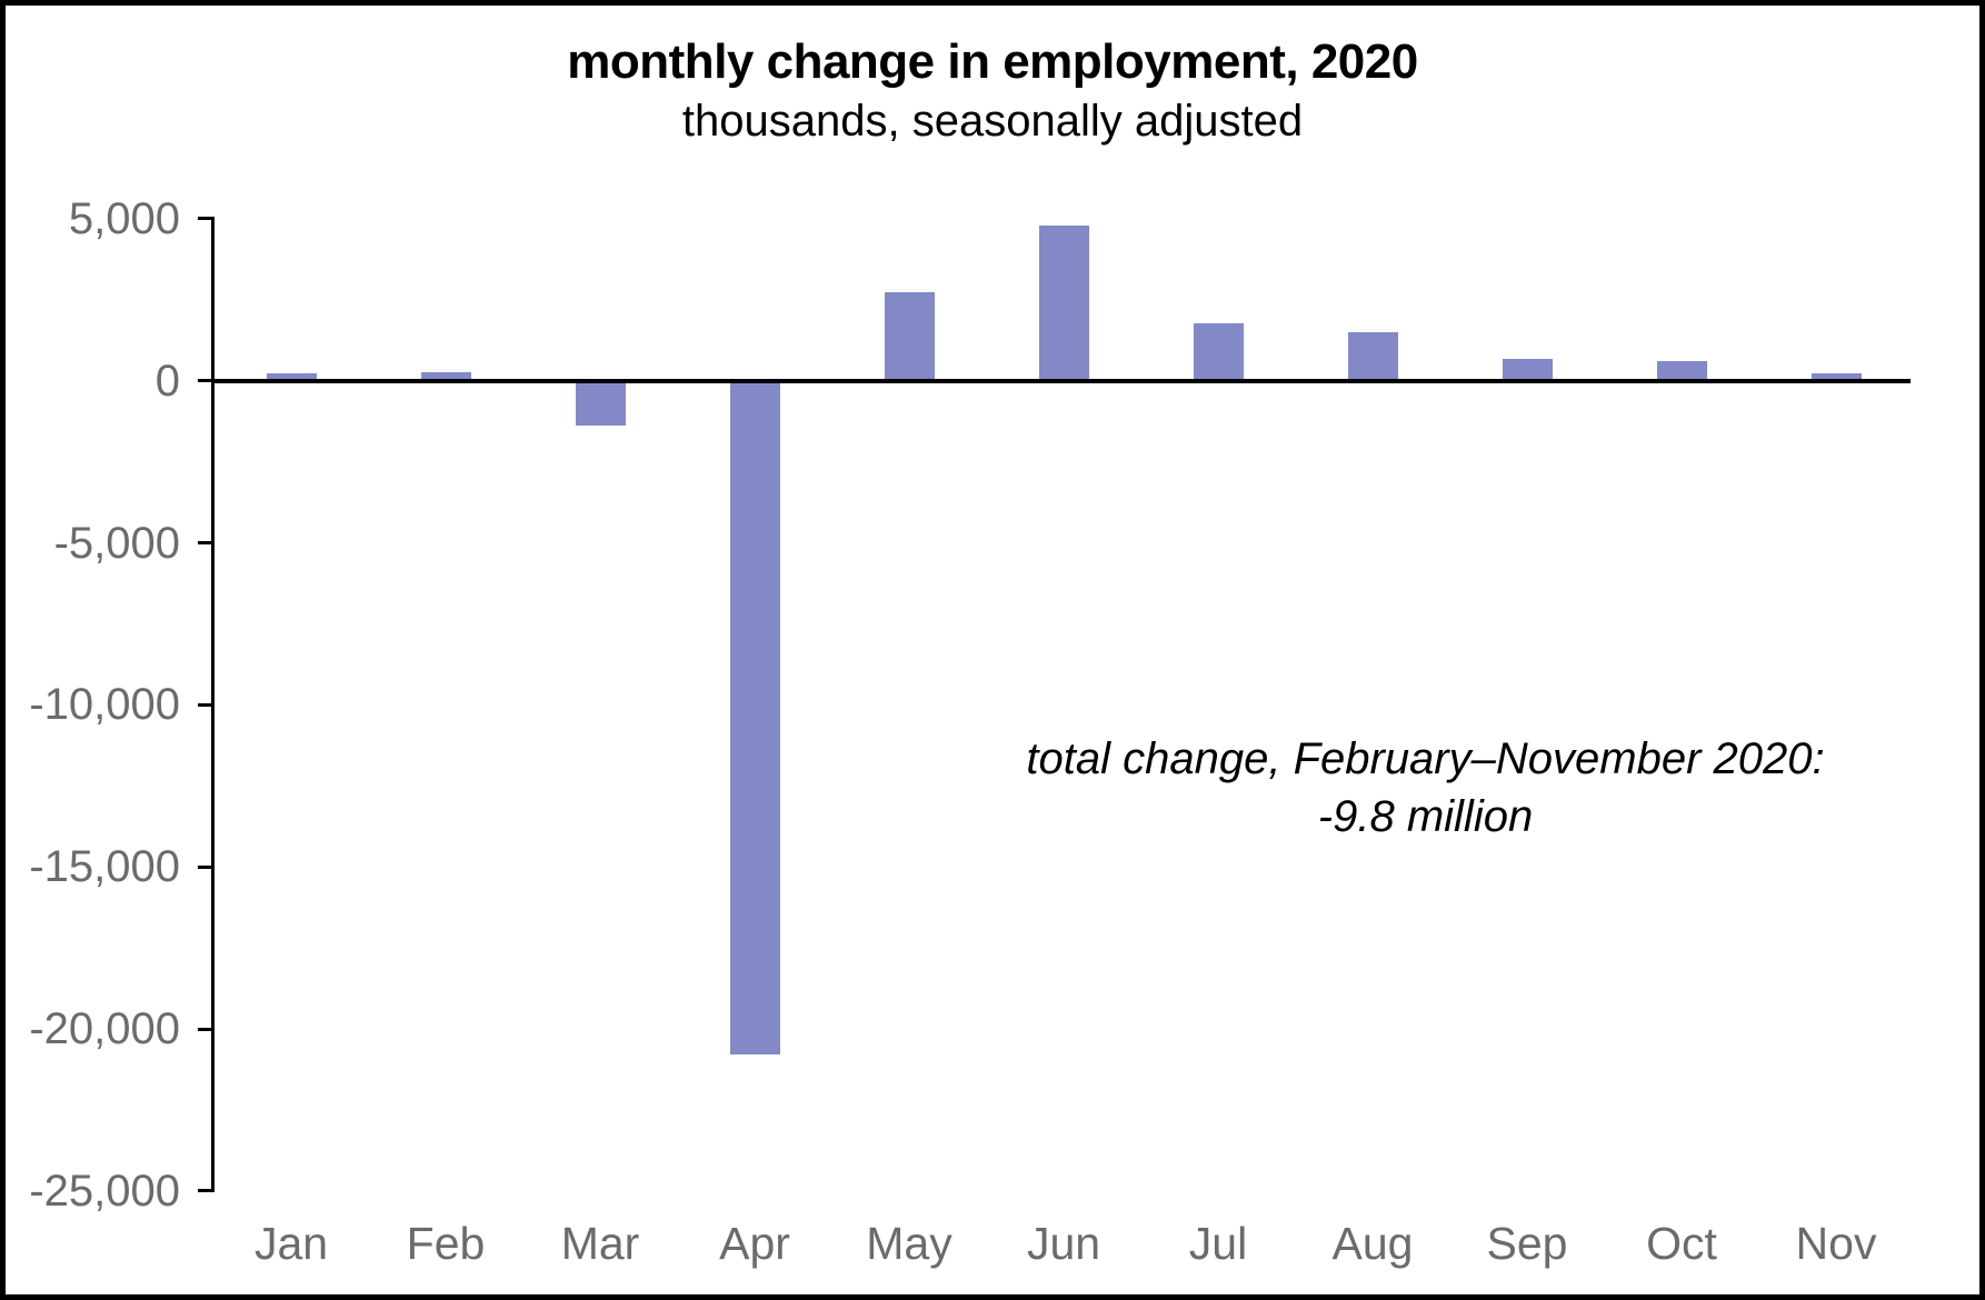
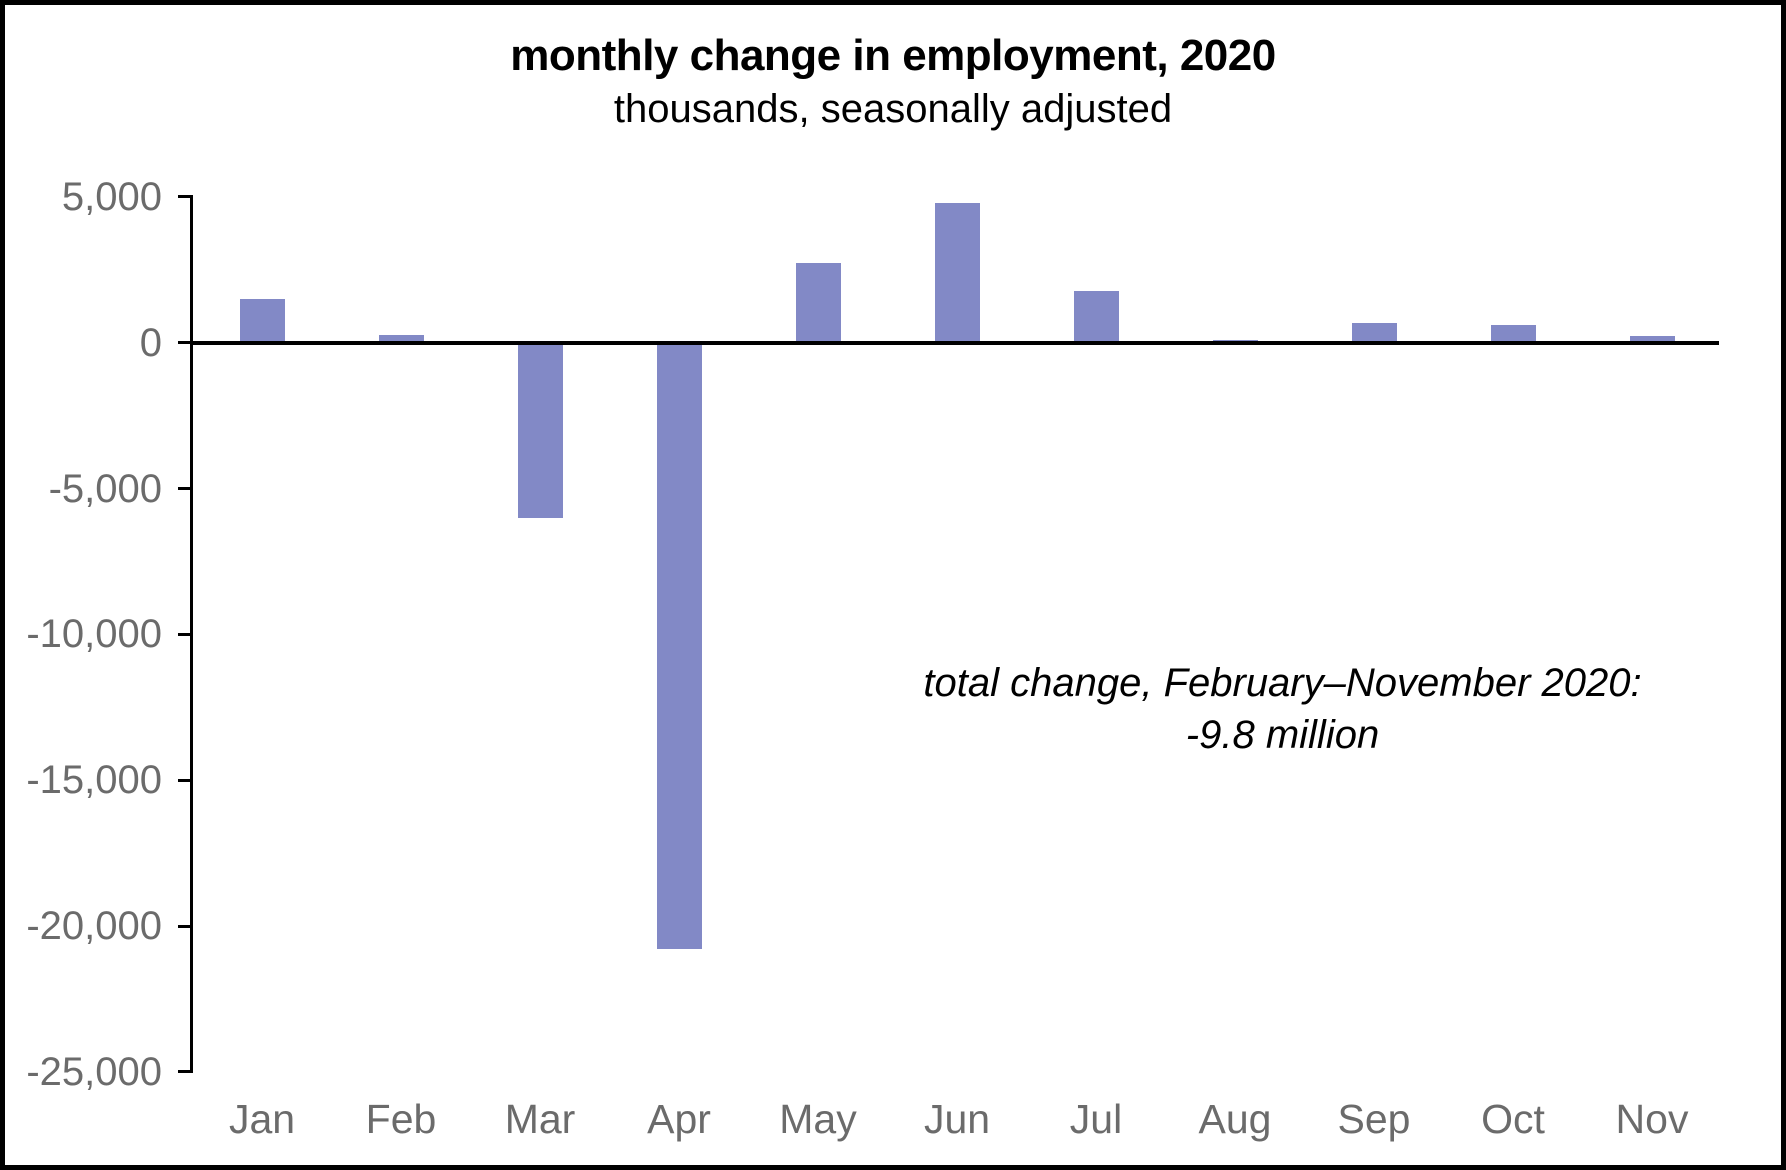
Jan: 200 -> 1500
Mar: -1400 -> -6000
Aug: 1500 -> 100
